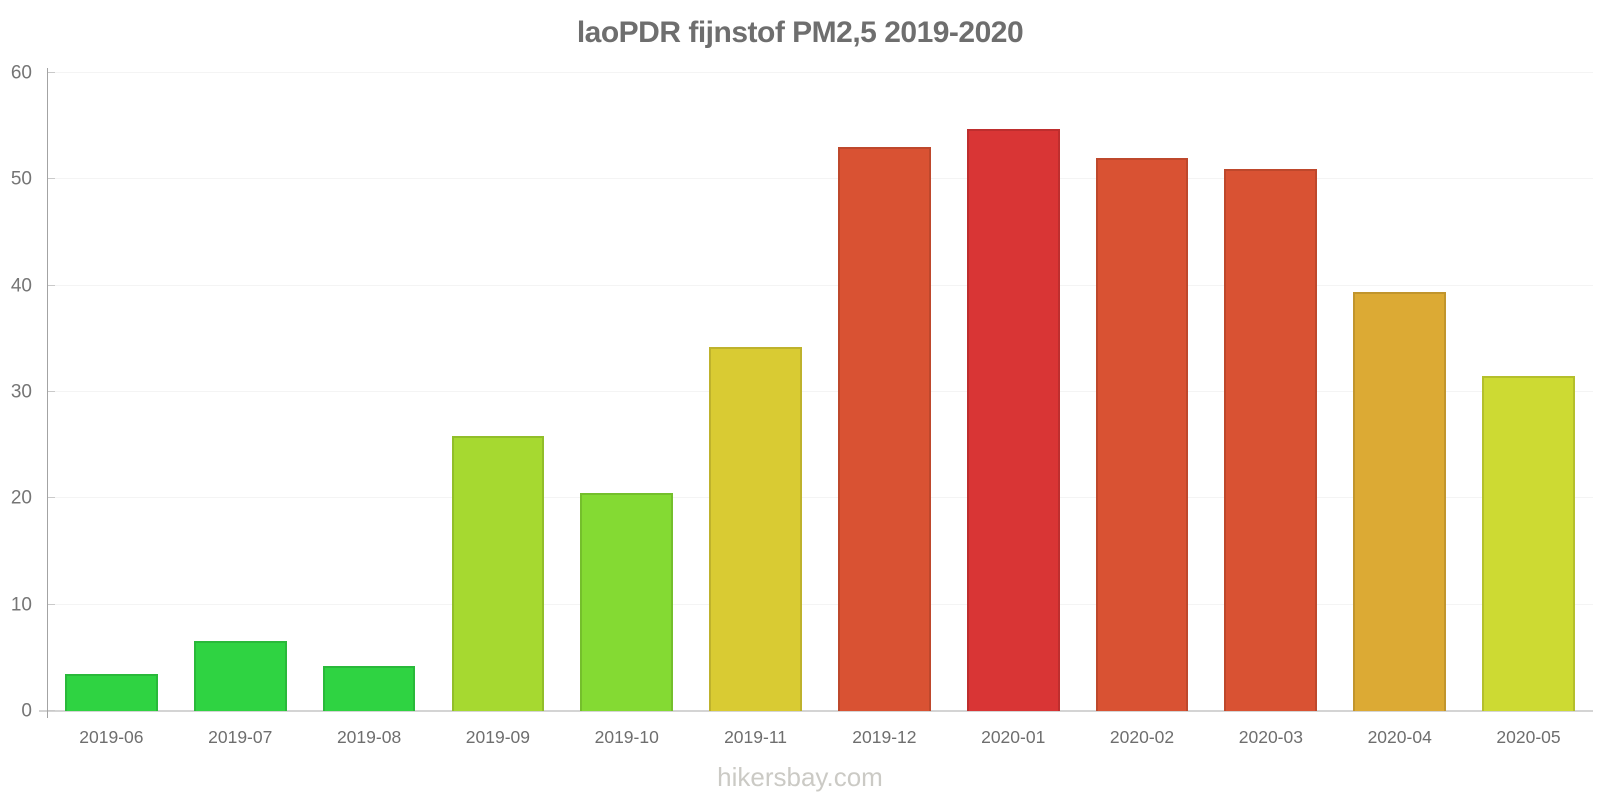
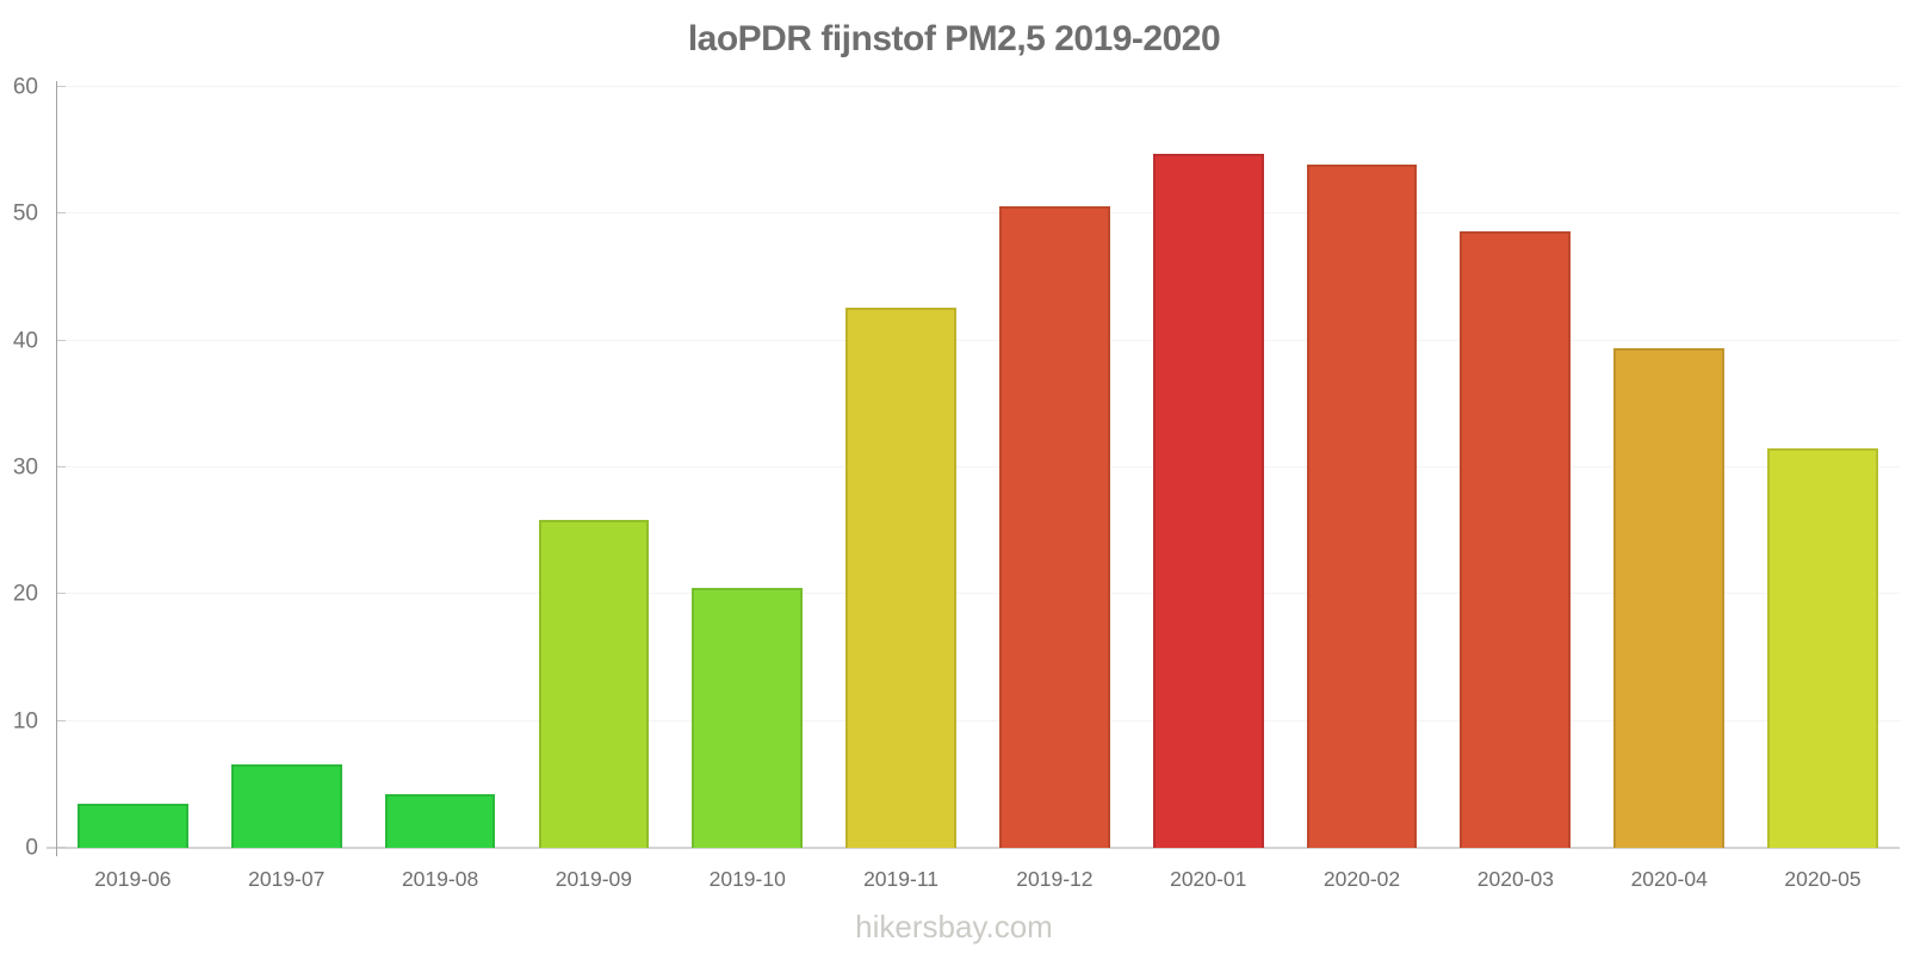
2019-11: 34.2 -> 42.6
2019-12: 53.0 -> 50.6
2020-02: 52.0 -> 53.9
2020-03: 51.0 -> 48.6
